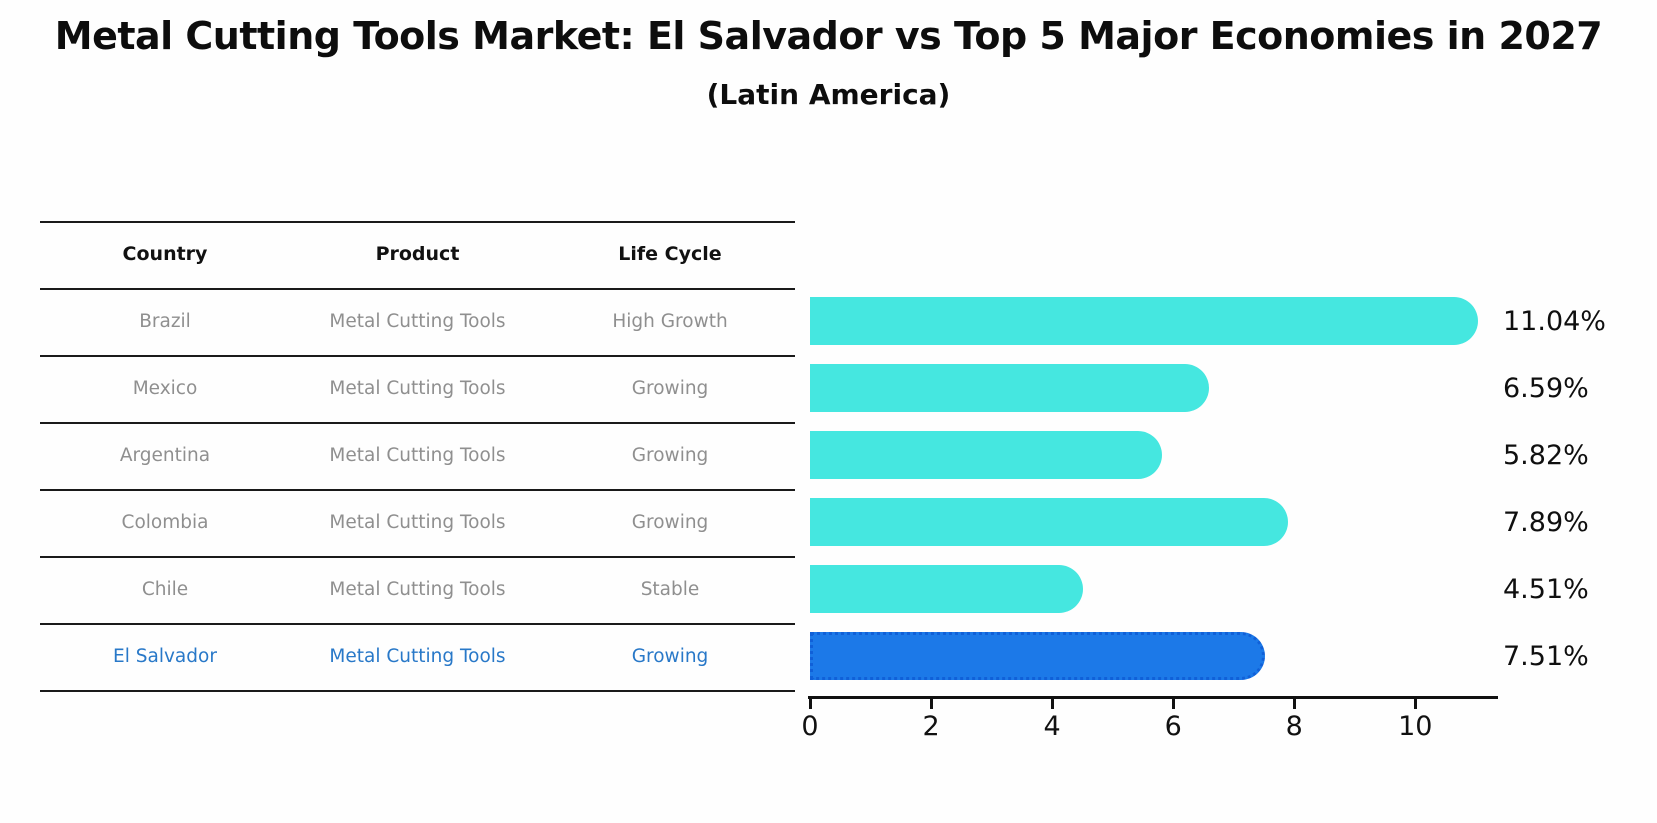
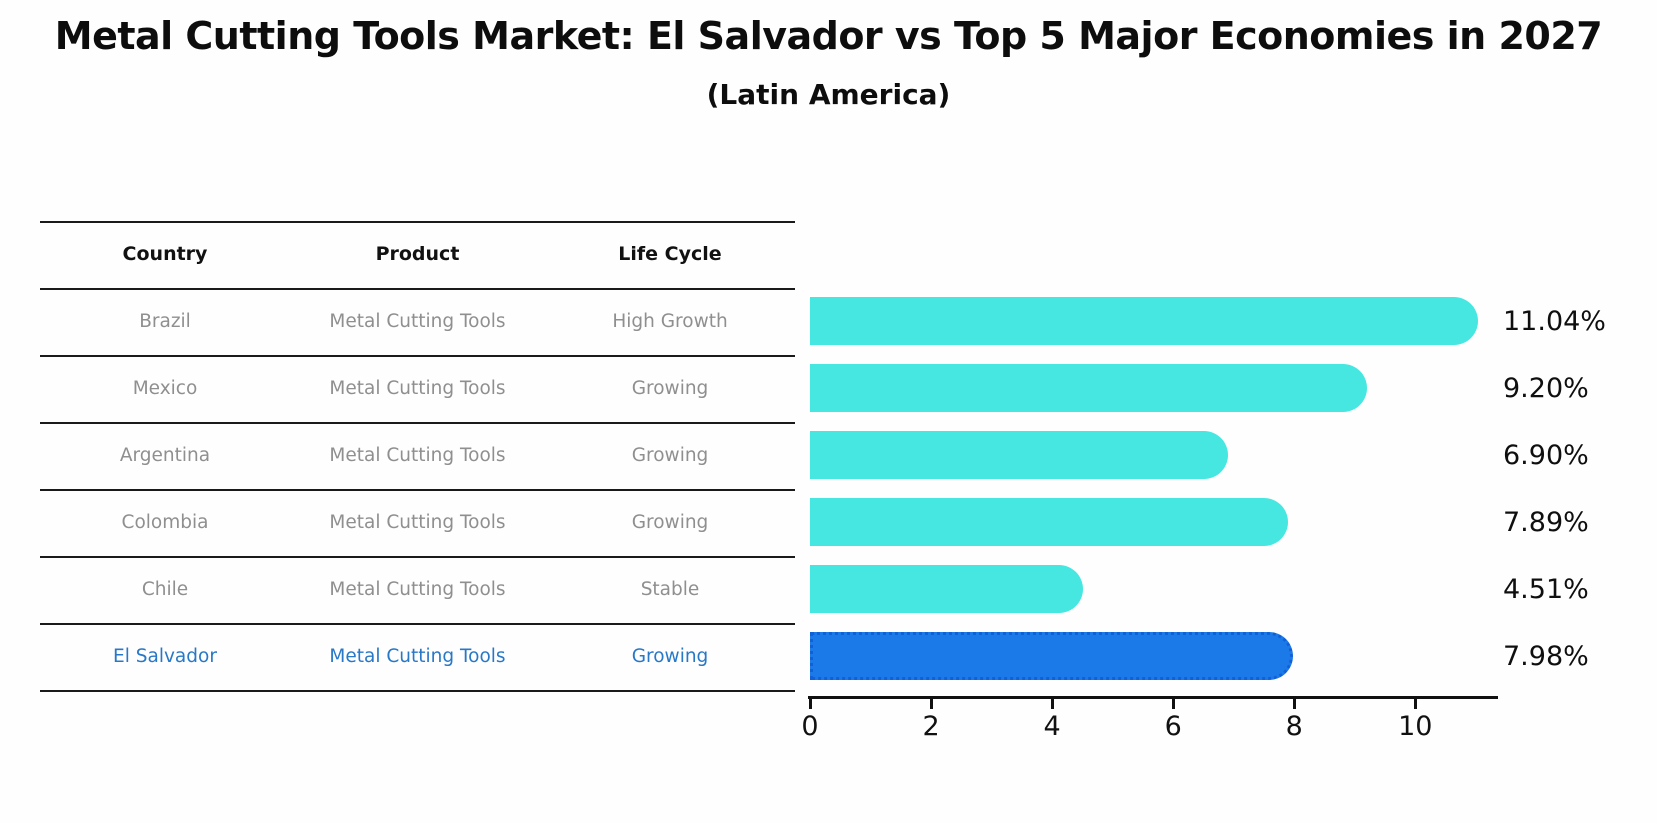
Mexico: 6.59% -> 9.20%
Argentina: 5.82% -> 6.90%
El Salvador: 7.51% -> 7.98%
